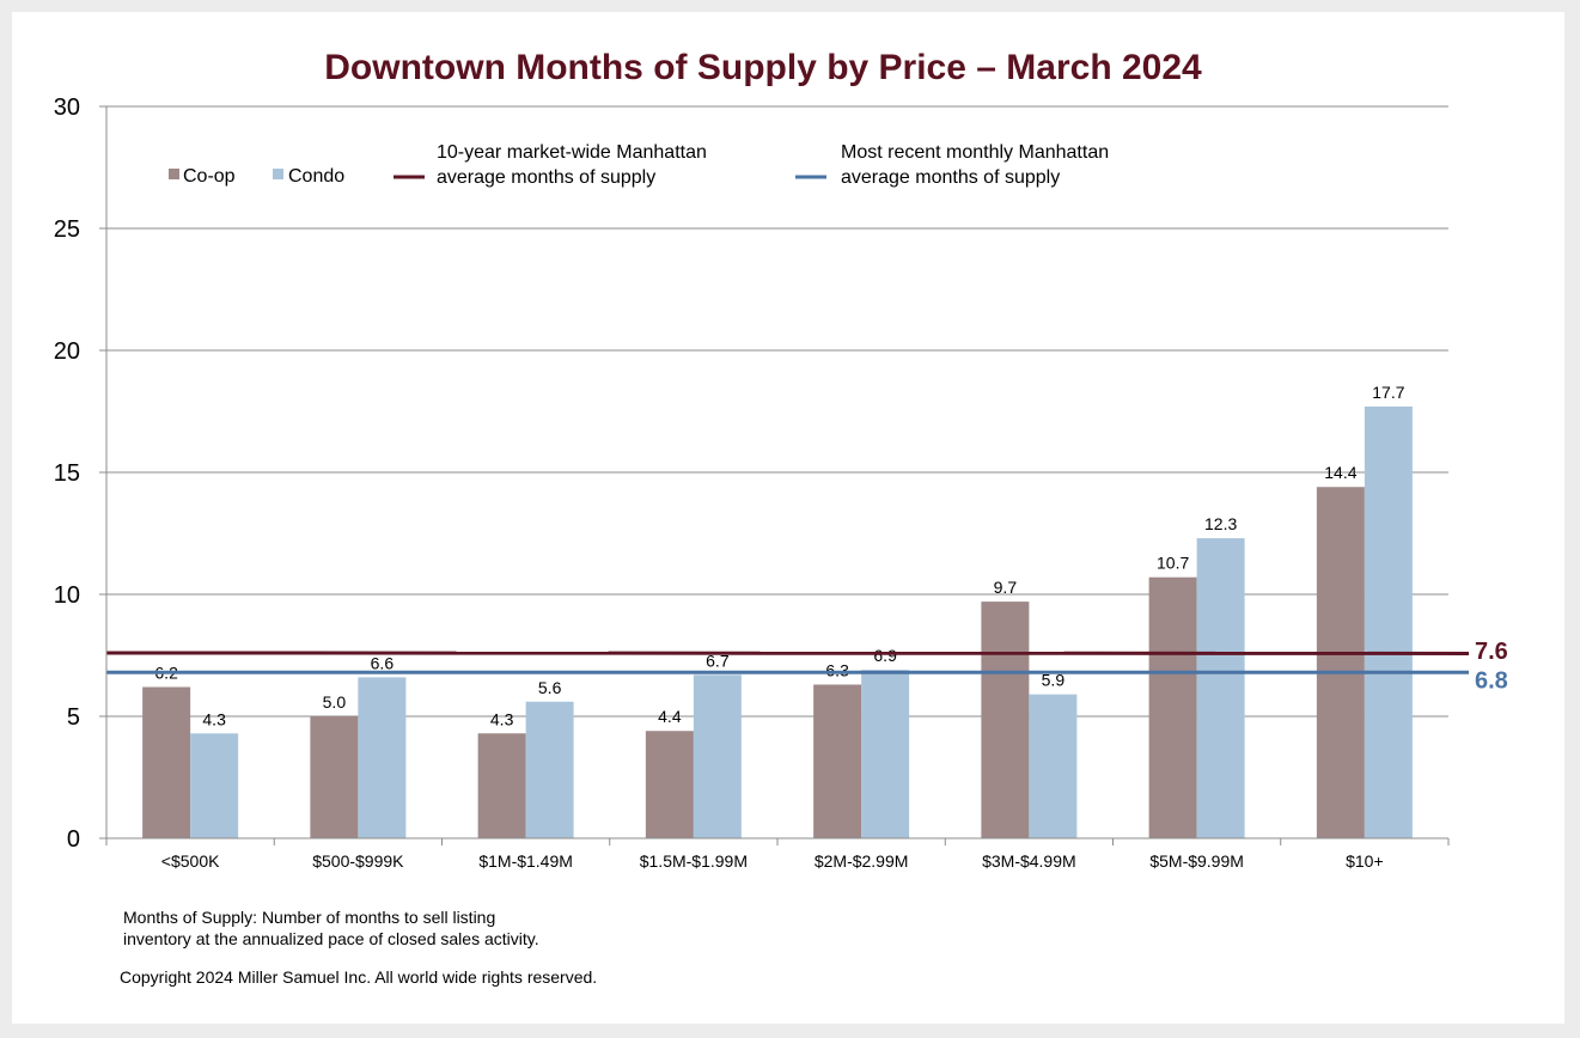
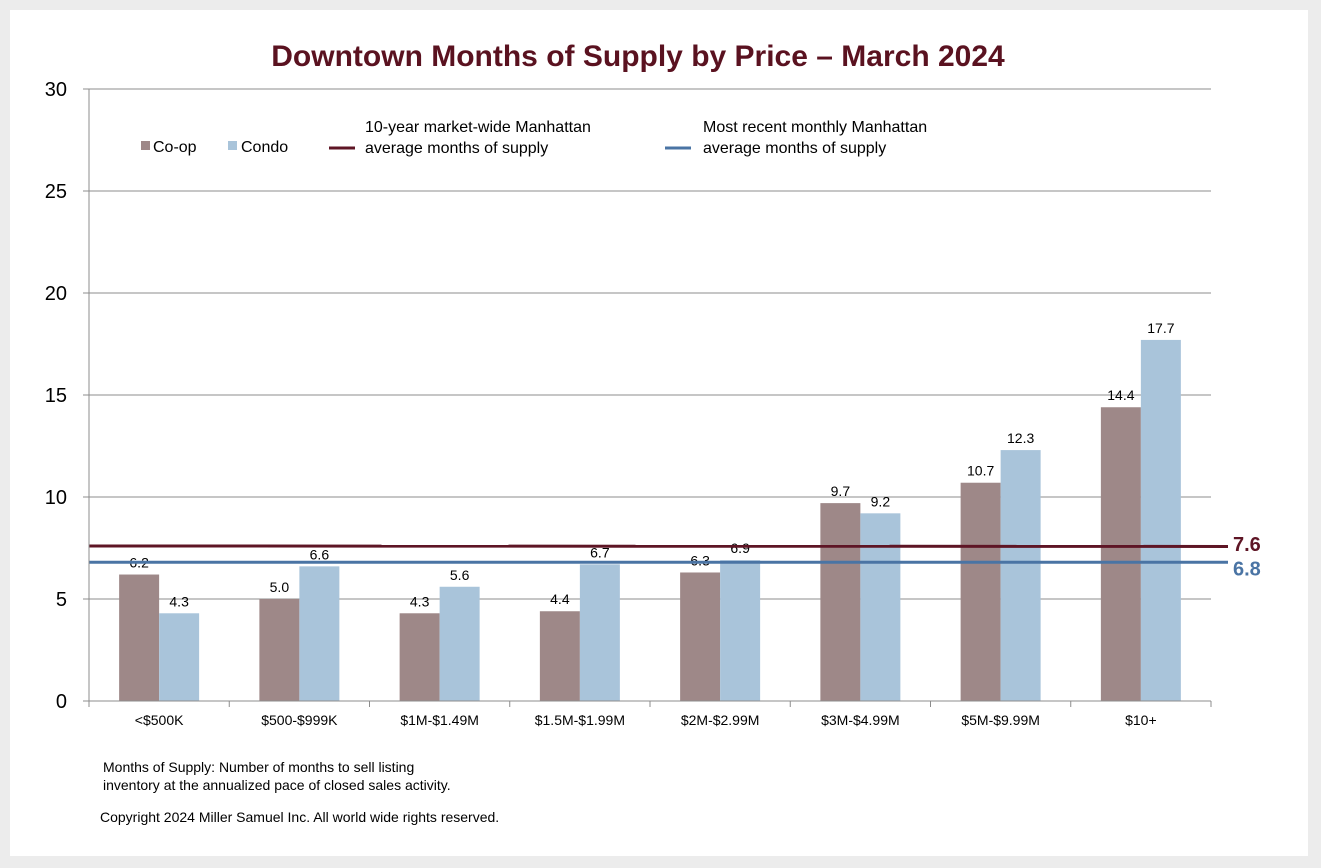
Condo/$3M-$4.99M: 5.9 -> 9.2
